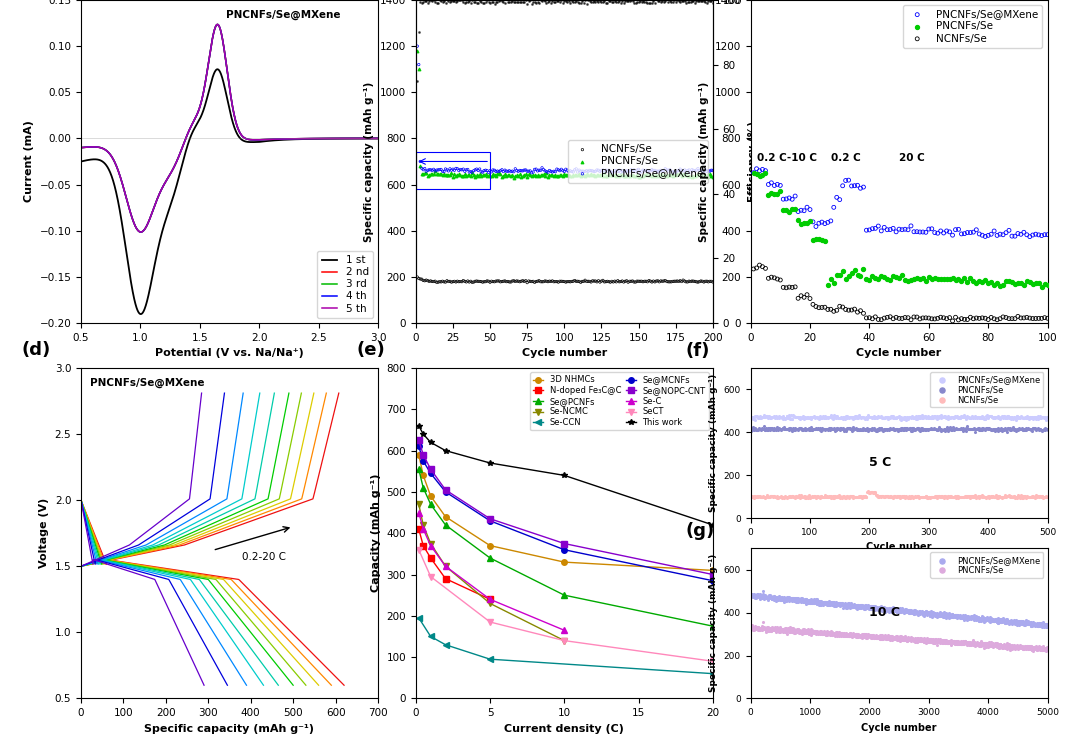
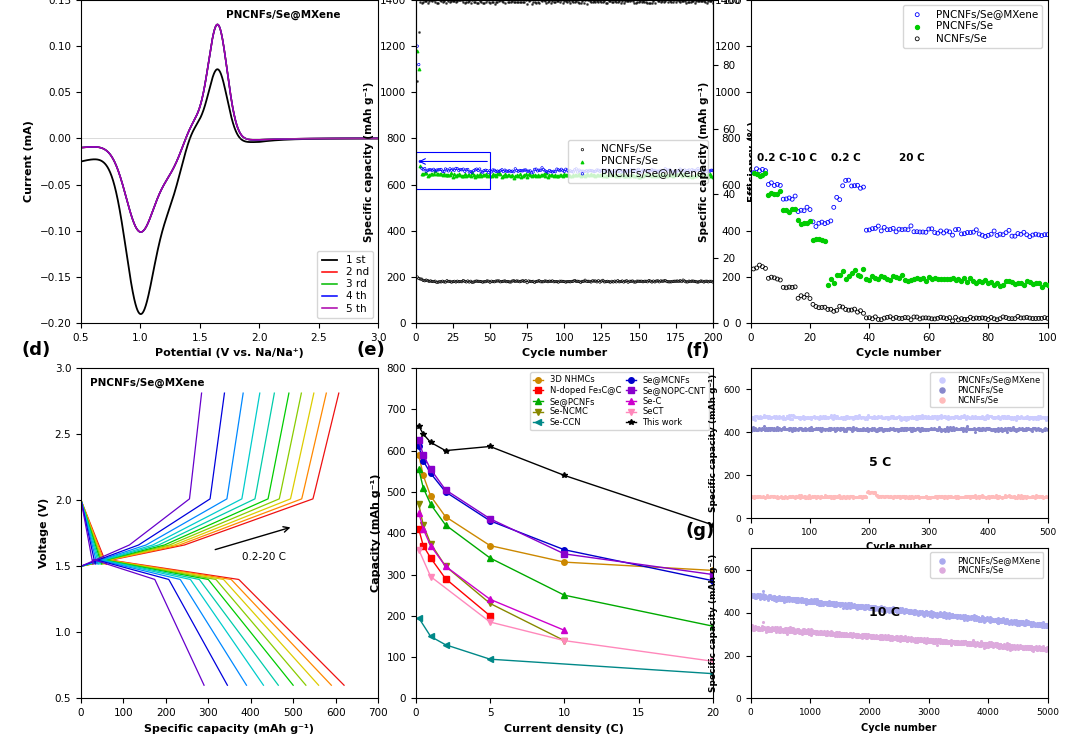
N-doped Fe₃C@C/5: 240 -> 200
This work/5: 570 -> 610
Se@NOPC-CNT/10: 375 -> 350
